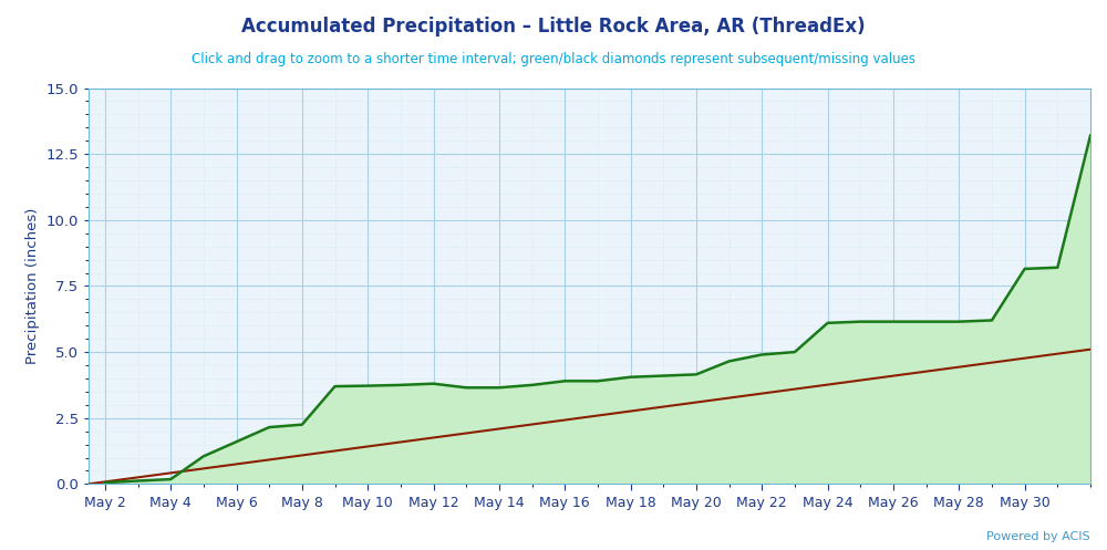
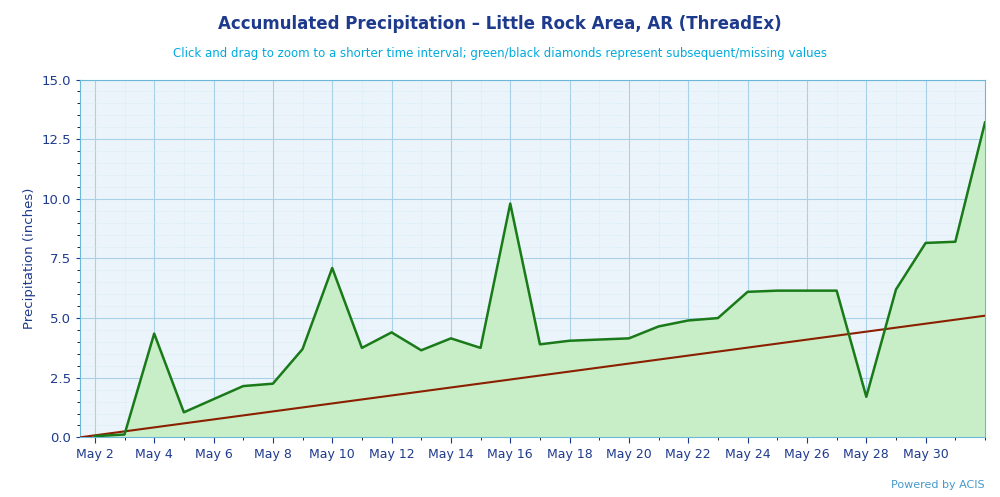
May 4: 0.18 -> 4.35
May 10: 3.72 -> 7.10
May 12: 3.80 -> 4.40
May 14: 3.65 -> 4.15
May 16: 3.90 -> 9.80
May 28: 6.15 -> 1.70
